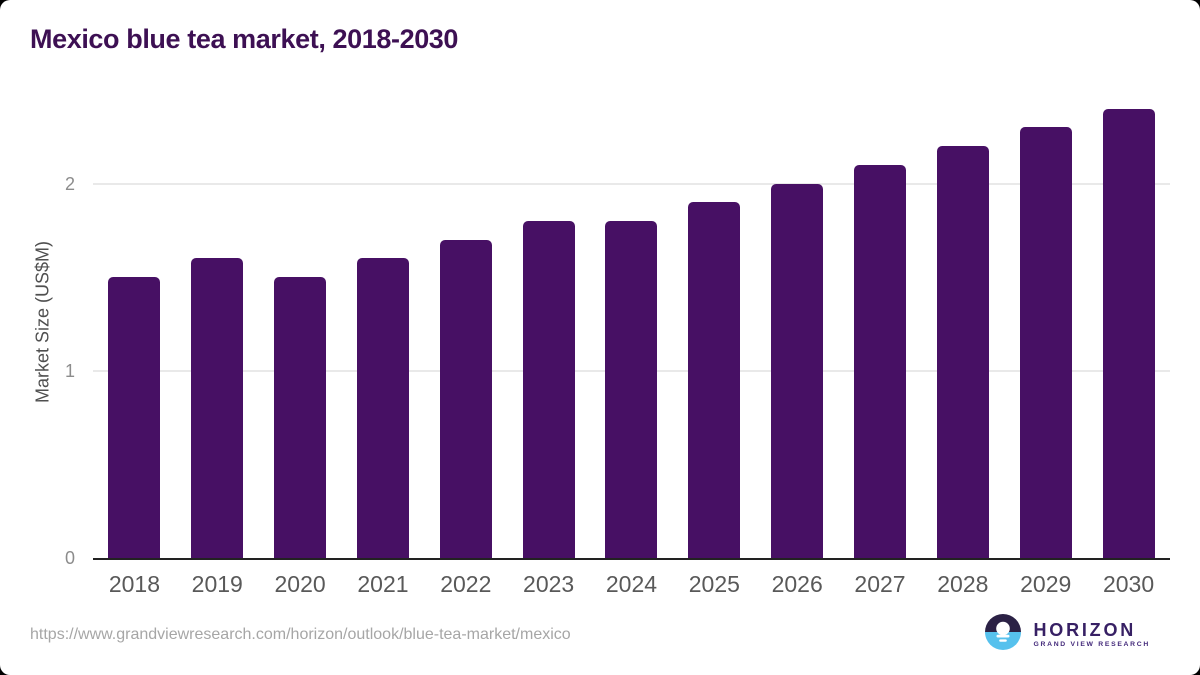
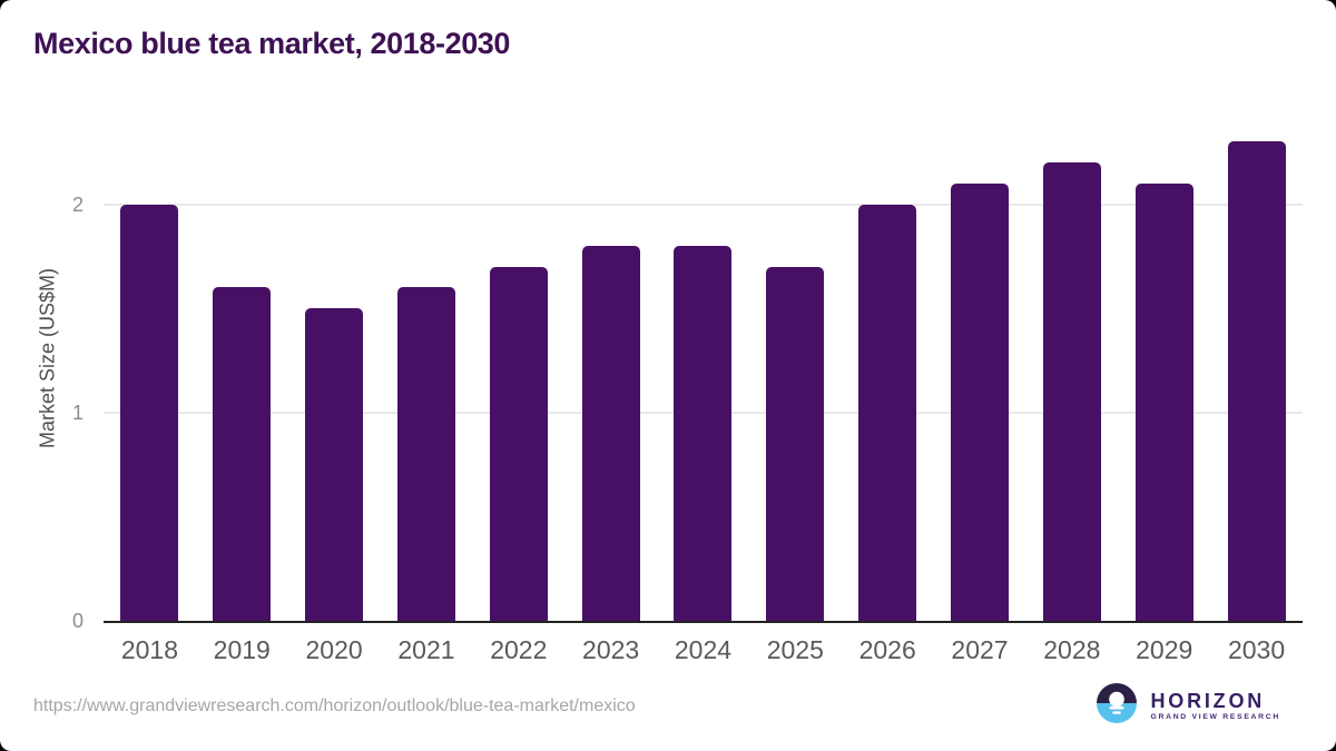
2018: 1.5 -> 2.0
2025: 1.9 -> 1.7
2029: 2.3 -> 2.1
2030: 2.4 -> 2.3
